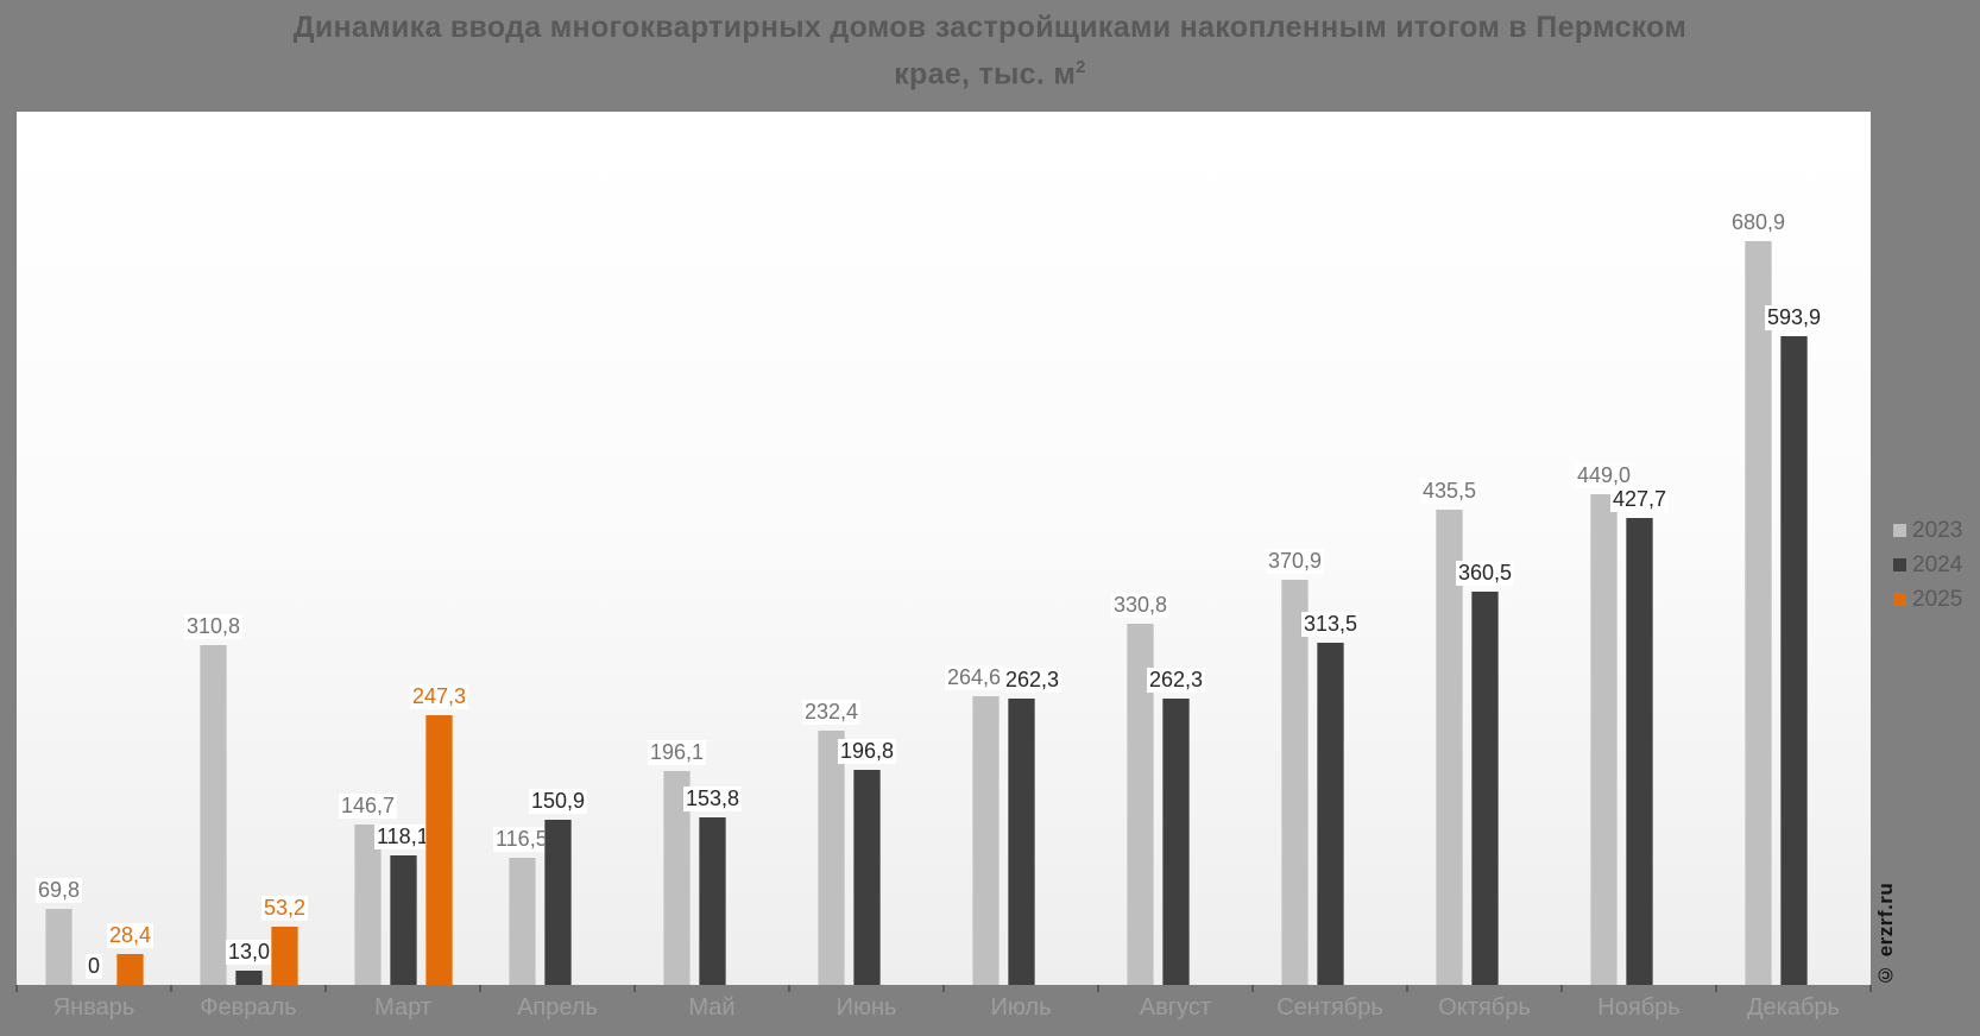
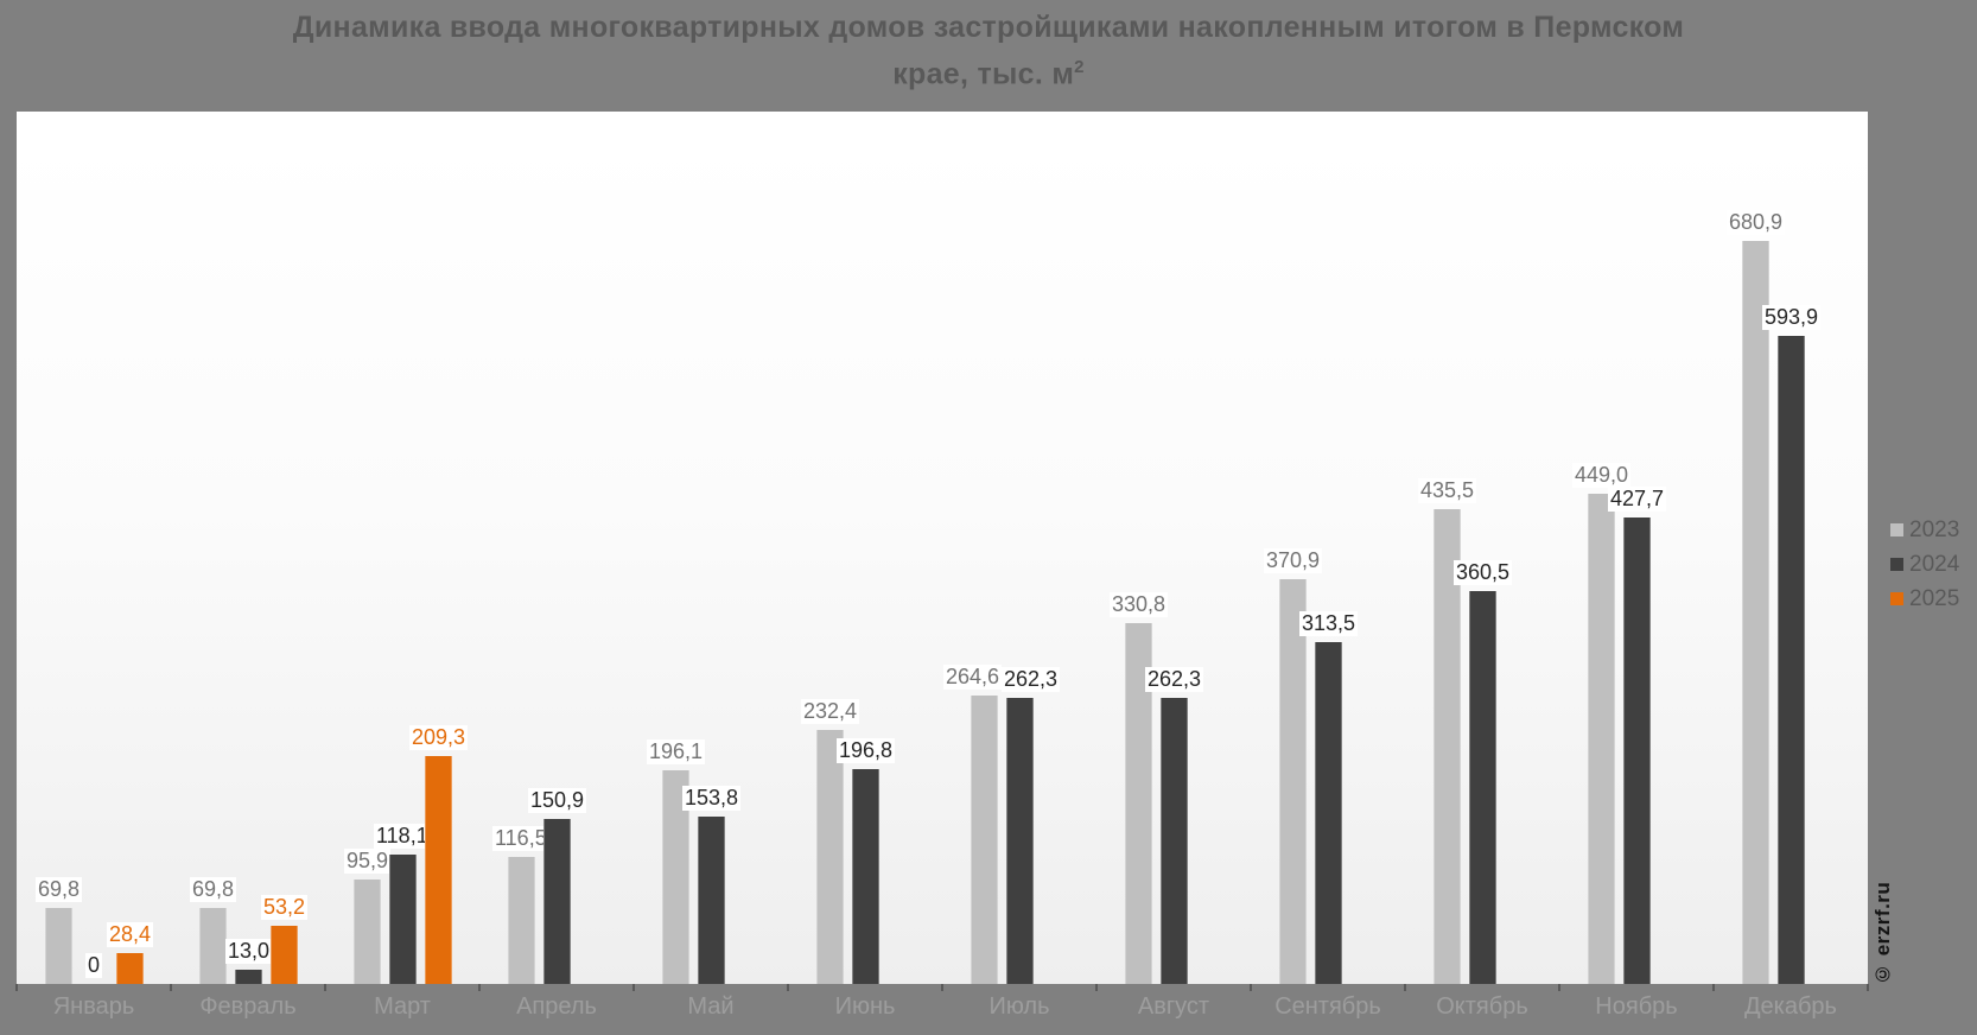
2023/Февраль: 310,8 -> 69,8
2023/Март: 146,7 -> 95,9
2025/Март: 247,3 -> 209,3
